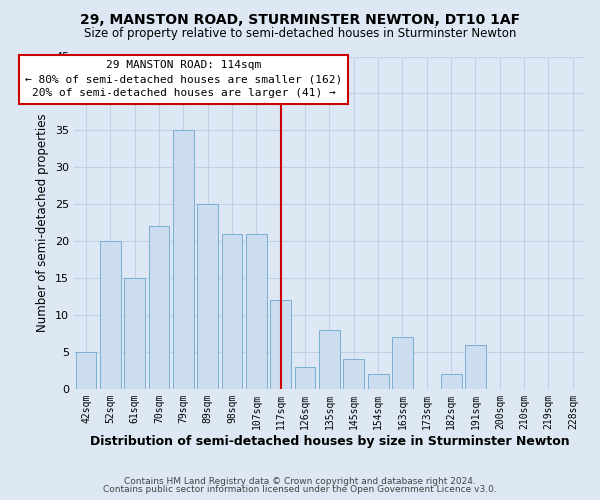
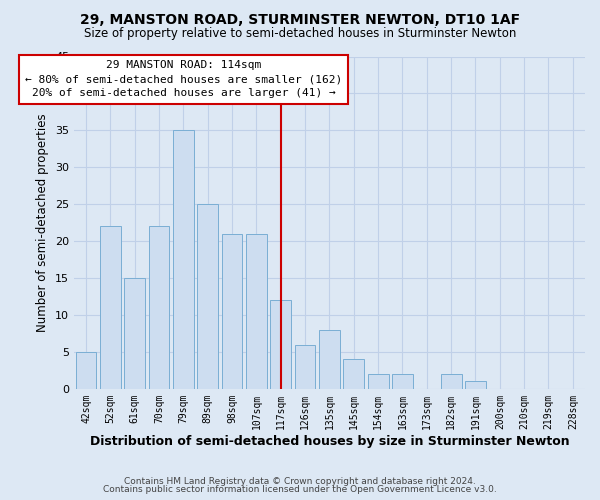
52sqm: 20 -> 22
126sqm: 3 -> 6
163sqm: 7 -> 2
191sqm: 6 -> 1
